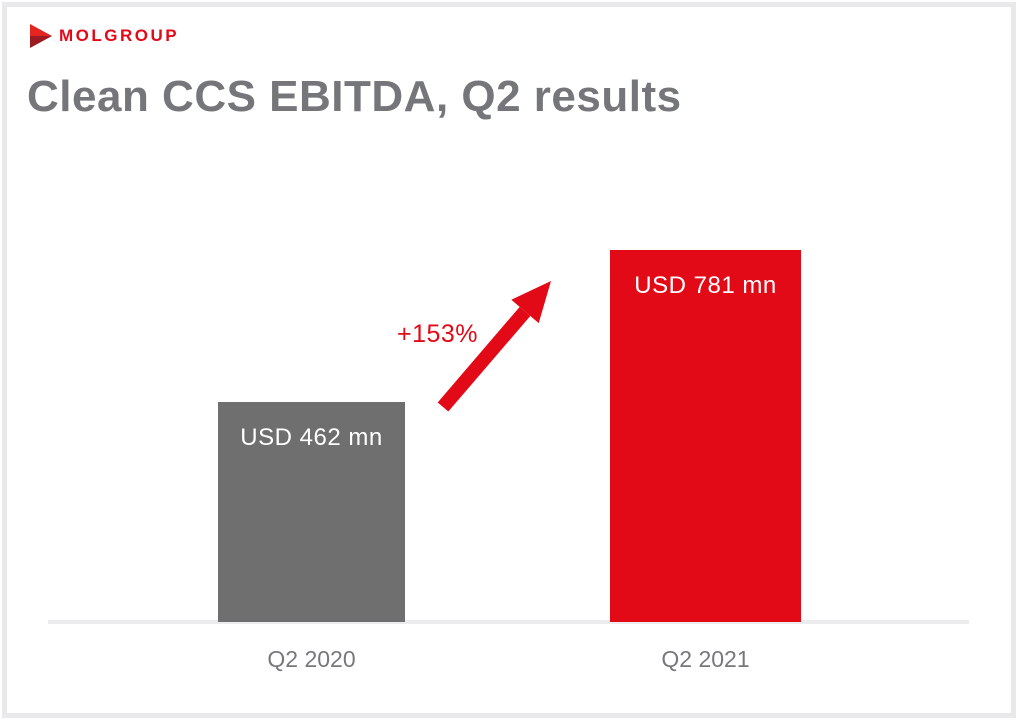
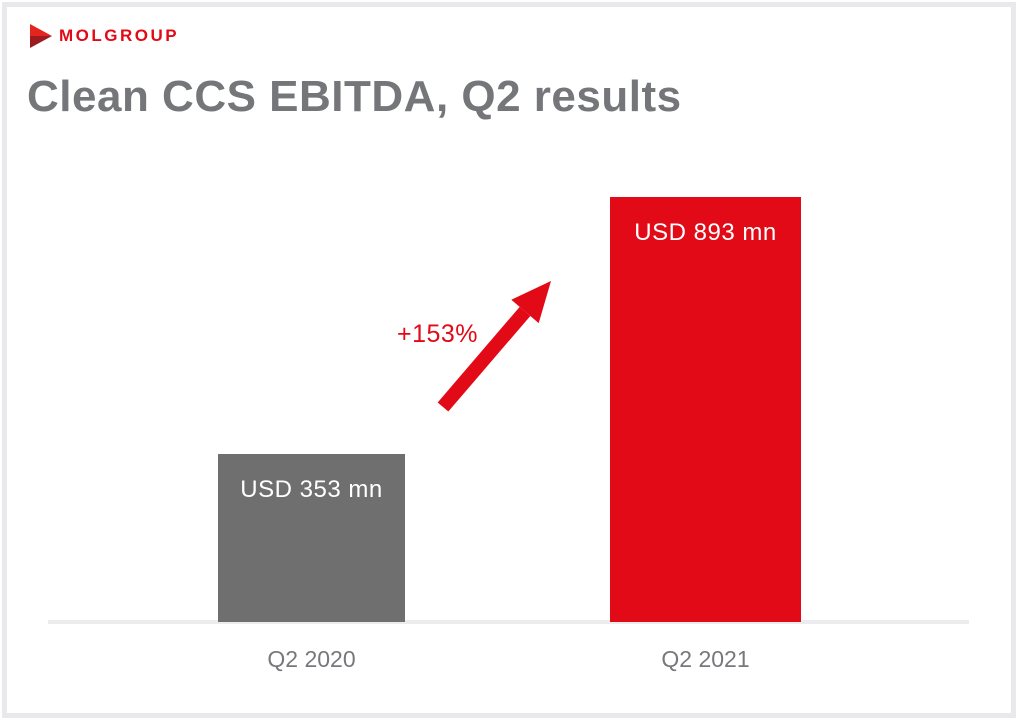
Q2 2020: 462 -> 353
Q2 2021: 781 -> 893
